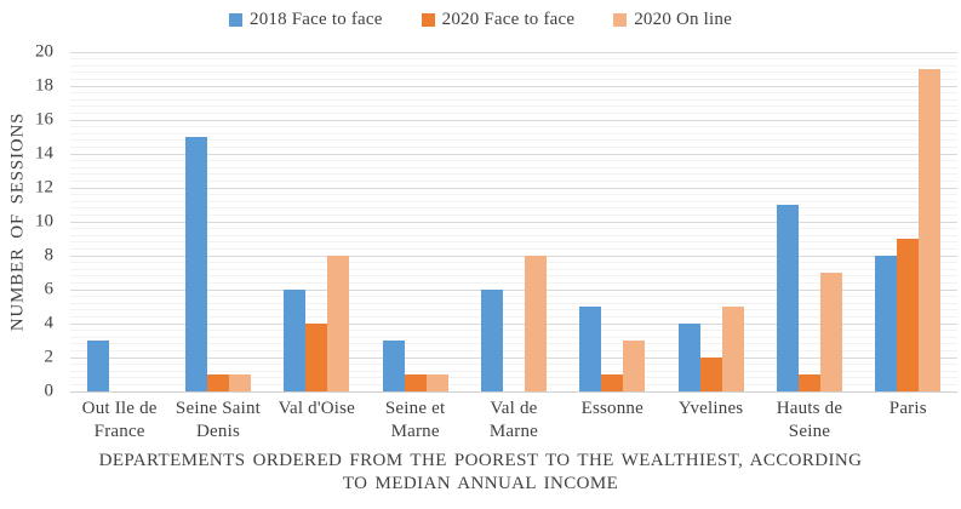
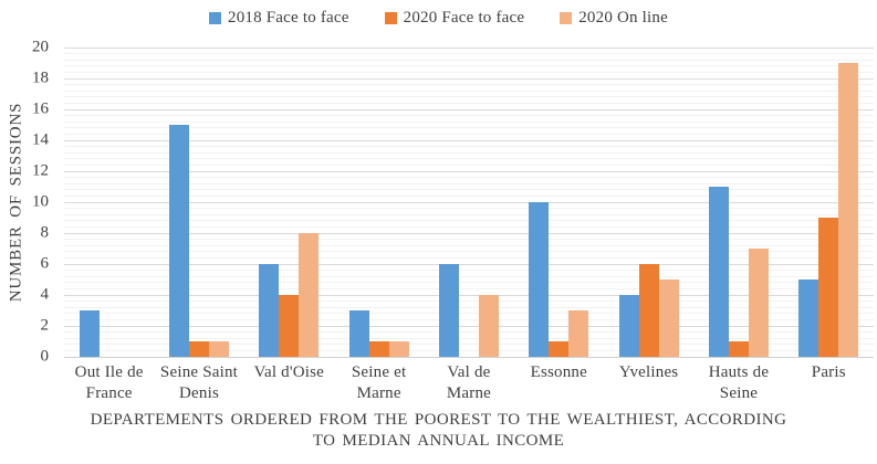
2020 On line/Val de Marne: 8 -> 4
2018 Face to face/Essonne: 5 -> 10
2020 Face to face/Yvelines: 2 -> 6
2018 Face to face/Paris: 8 -> 5
